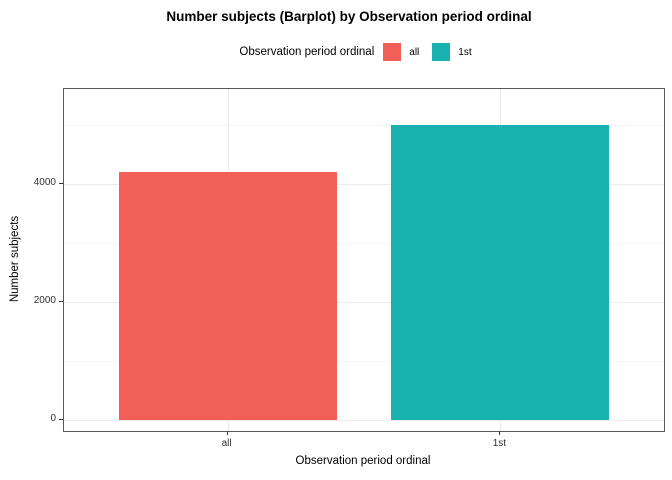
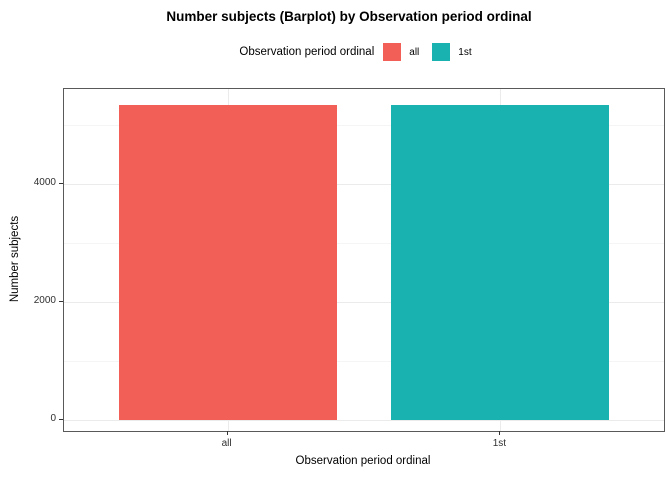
all: 4200 -> 5300
1st: 5000 -> 5300
